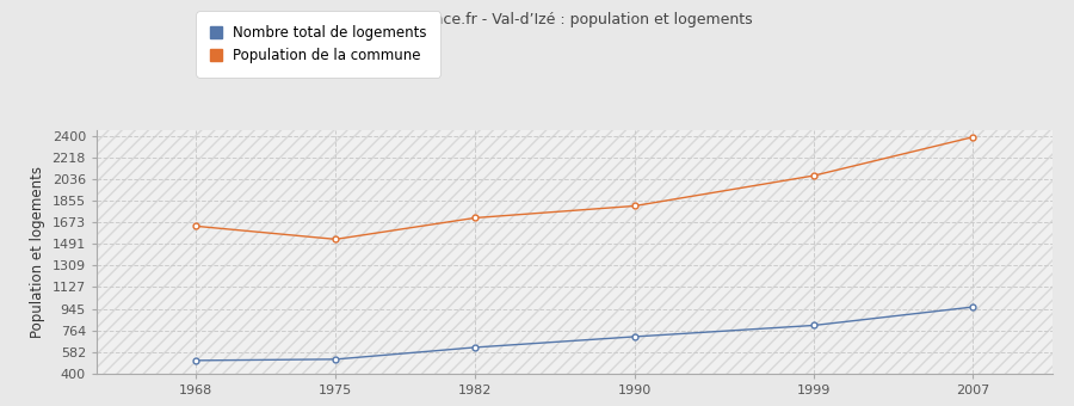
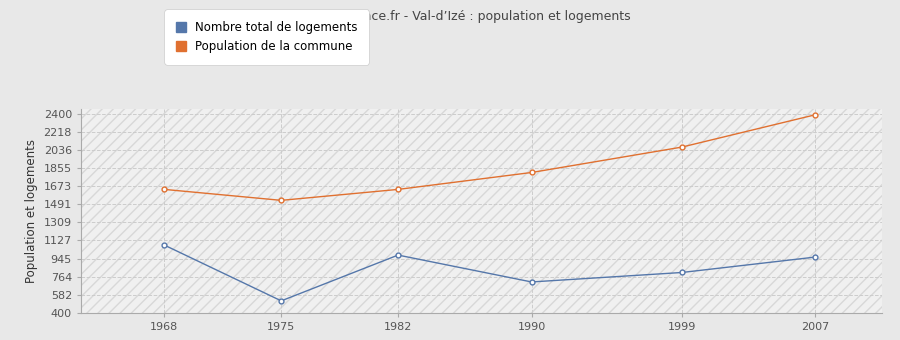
Nombre total de logements/1968: 510 -> 1080
Nombre total de logements/1982: 620 -> 980
Population de la commune/1982: 1710 -> 1640
